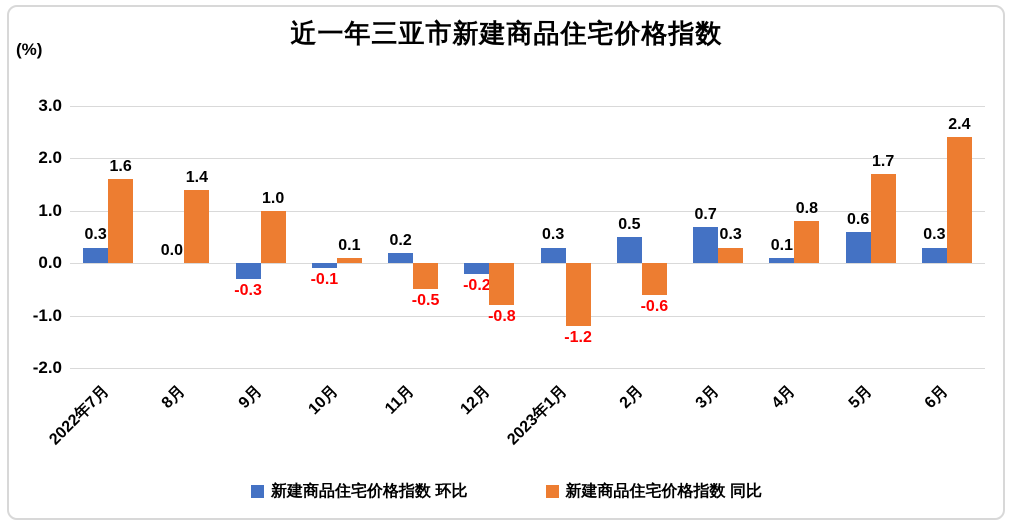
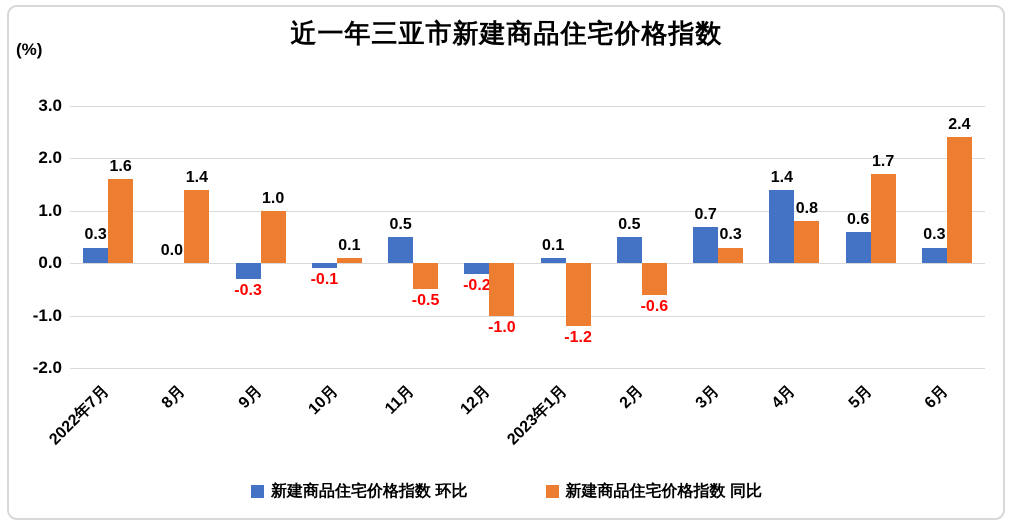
新建商品住宅价格指数 环比/11月: 0.2 -> 0.5
新建商品住宅价格指数 同比/12月: -0.8 -> -1.0
新建商品住宅价格指数 环比/2023年1月: 0.3 -> 0.1
新建商品住宅价格指数 环比/4月: 0.1 -> 1.4
